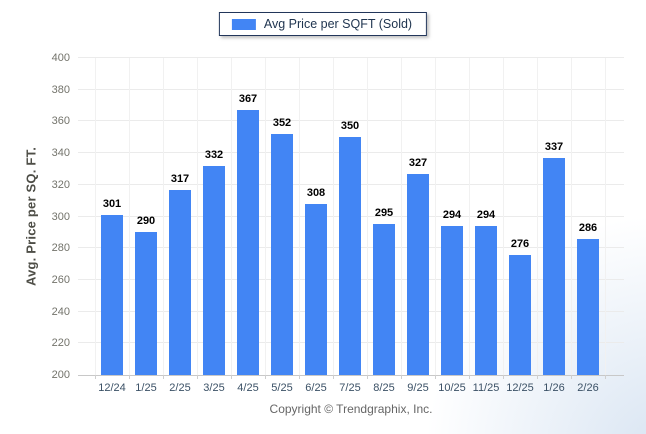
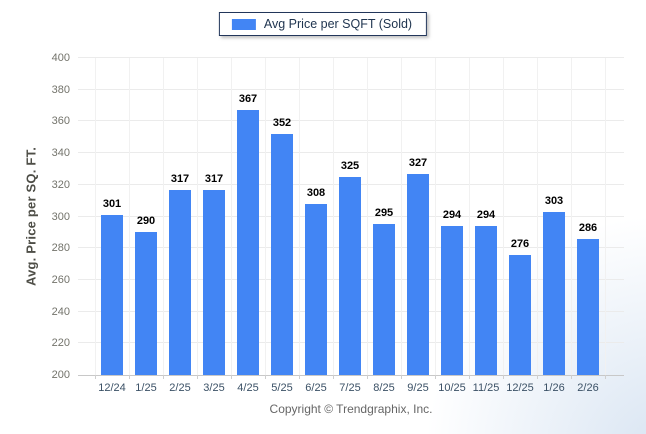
3/25: 332 -> 317
7/25: 350 -> 325
1/26: 337 -> 303
